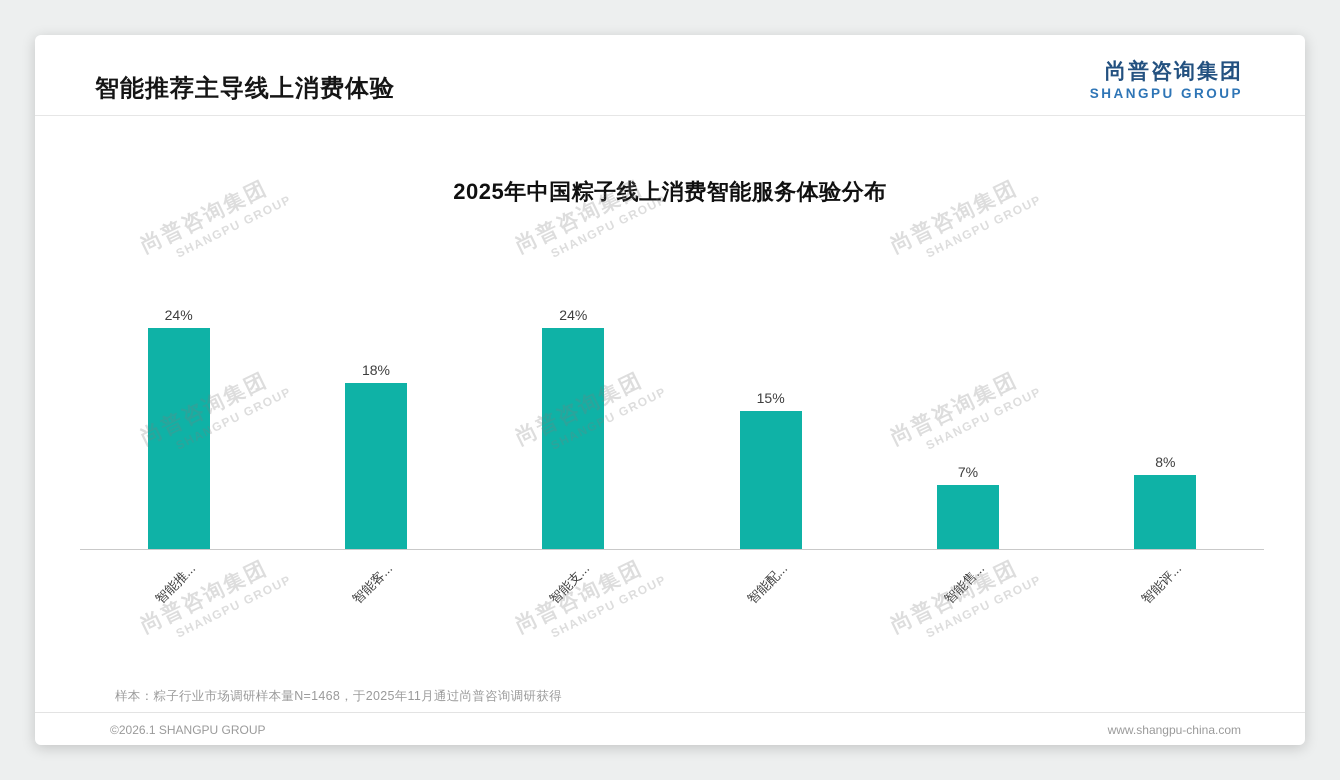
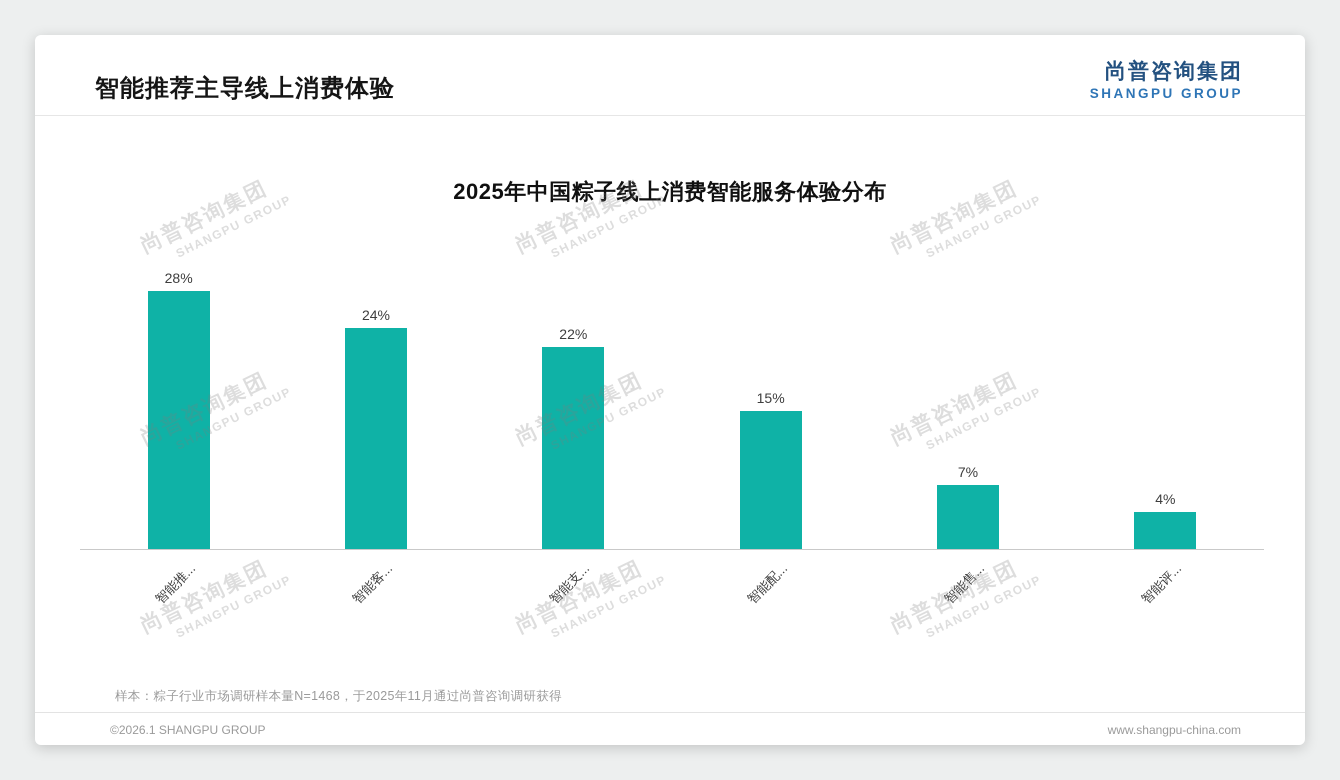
智能推...: 24% -> 28%
智能客...: 18% -> 24%
智能支...: 24% -> 22%
智能评...: 8% -> 4%
